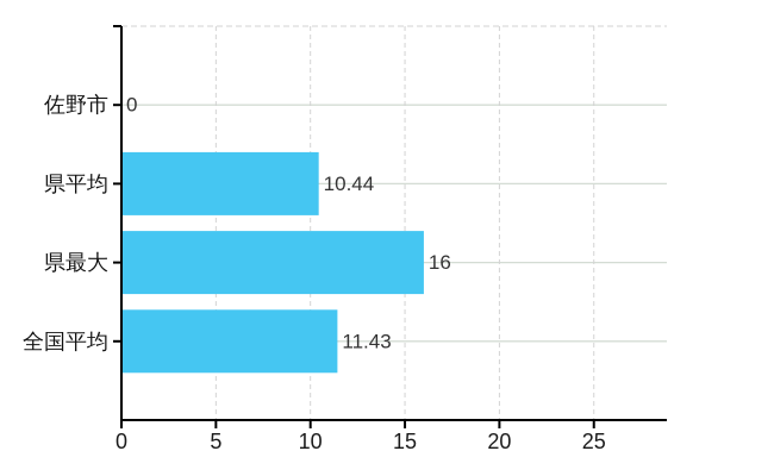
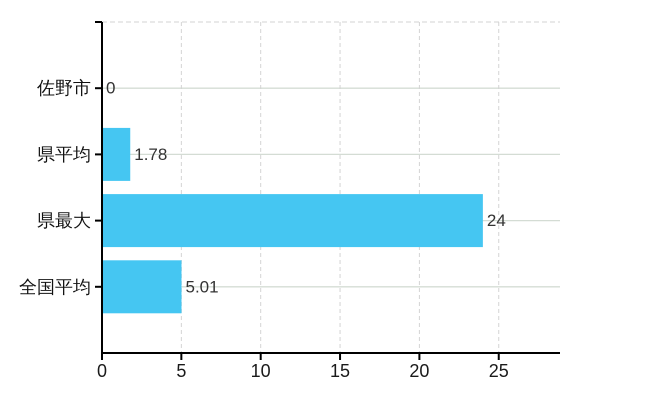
県平均: 10.44 -> 1.78
県最大: 16 -> 24
全国平均: 11.43 -> 5.01
